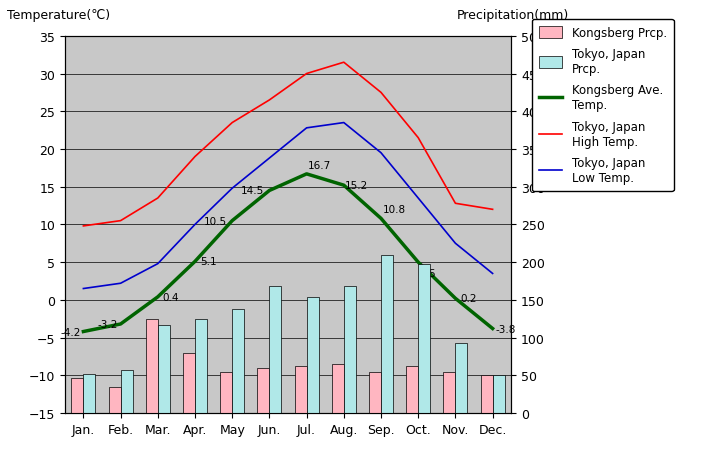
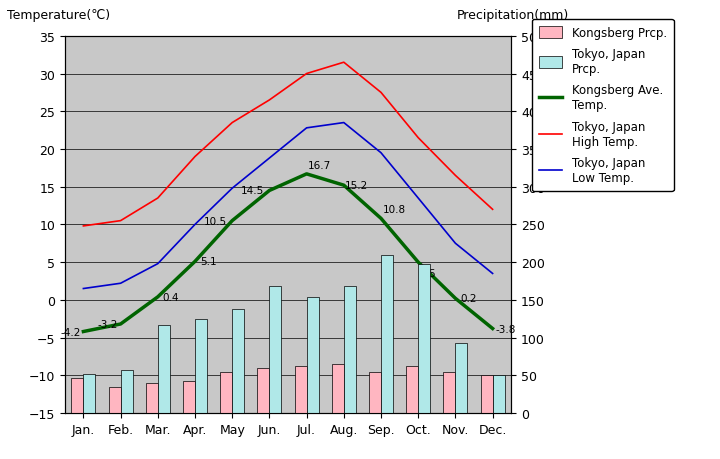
Kongsberg Prcp./Mar.: 124 -> 40
Kongsberg Prcp./Apr.: 80 -> 42
Tokyo, Japan High Temp./Nov.: 12.8 -> 16.5
